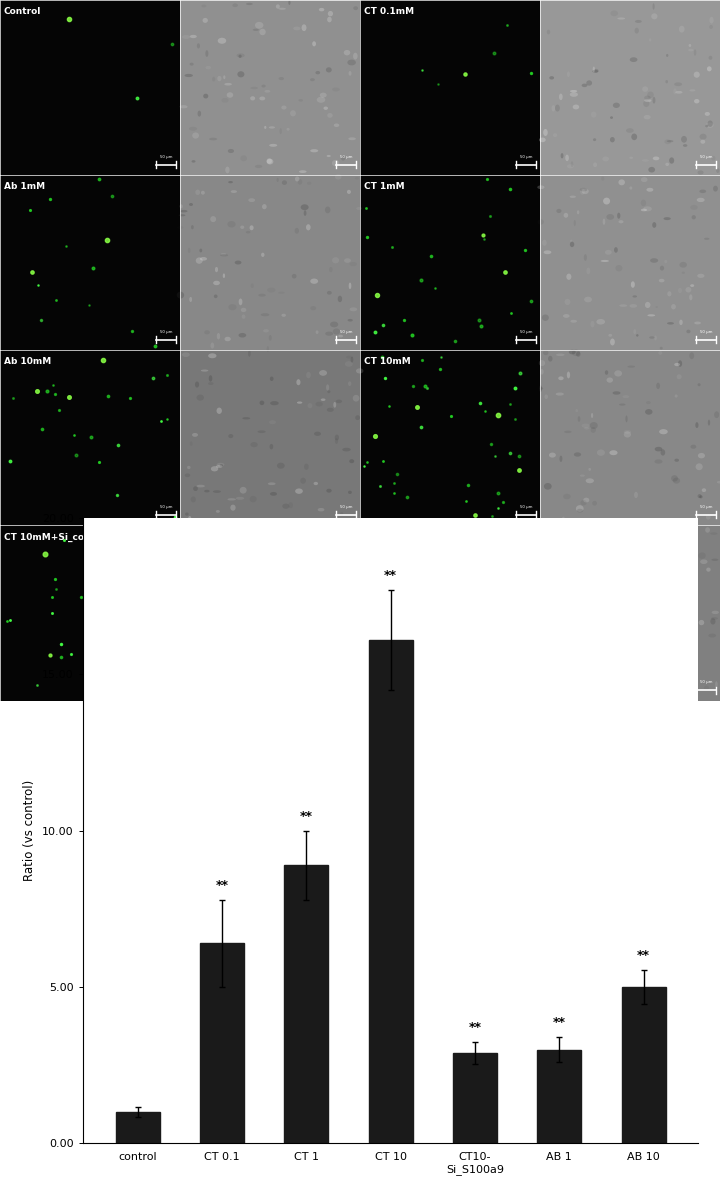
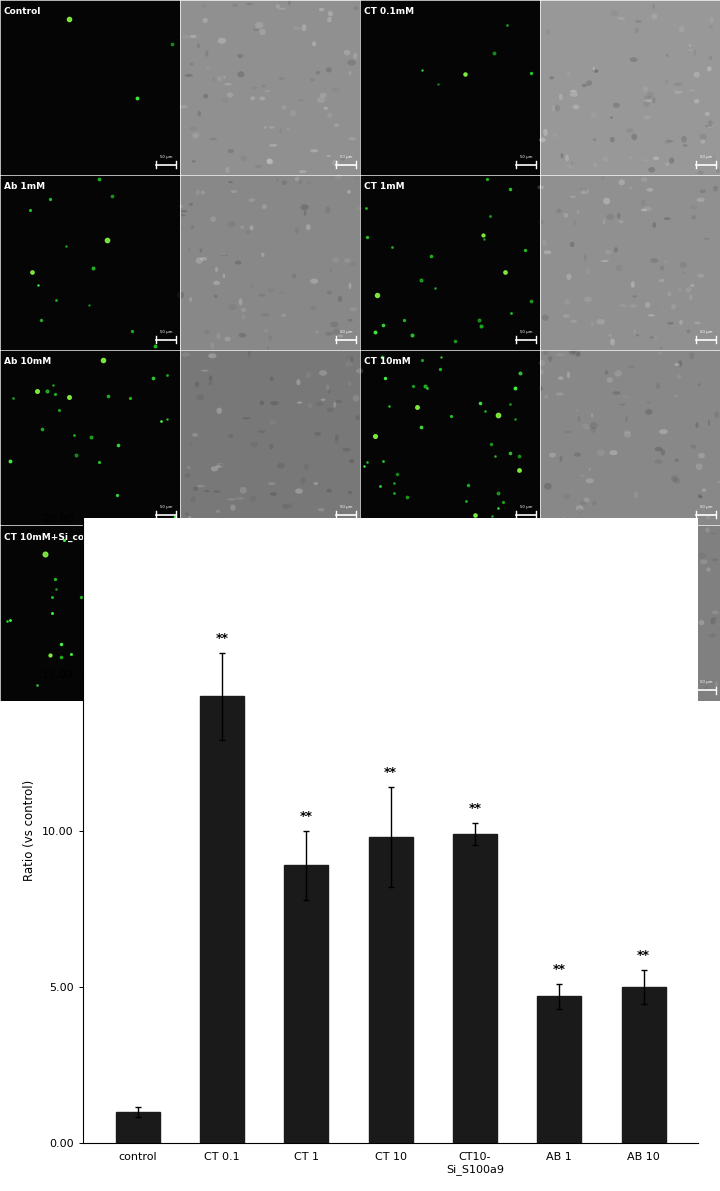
CT 0.1: 6.4 -> 14.3
CT 10: 16.1 -> 9.8
CT10- Si_S100a9: 2.9 -> 9.9
AB 1: 3.0 -> 4.7
